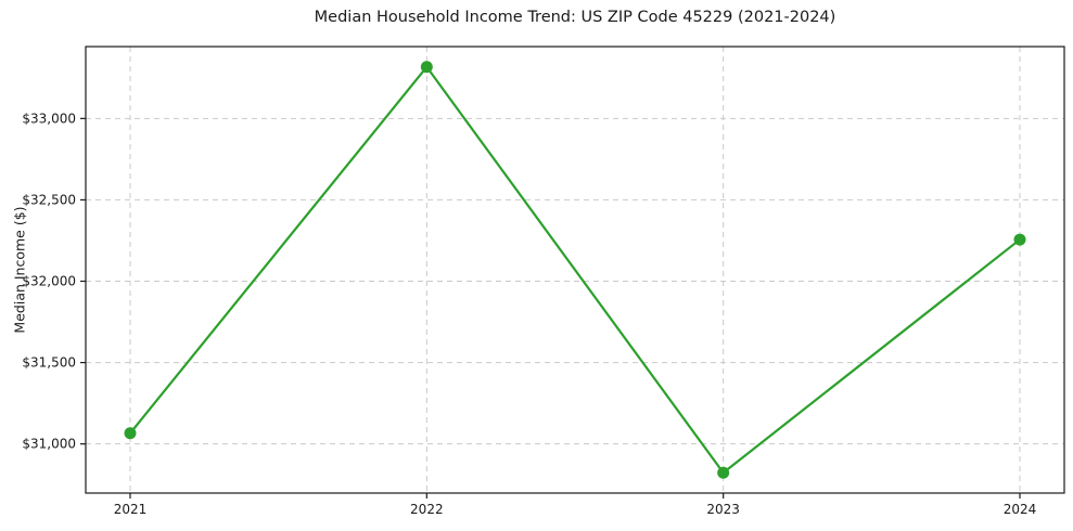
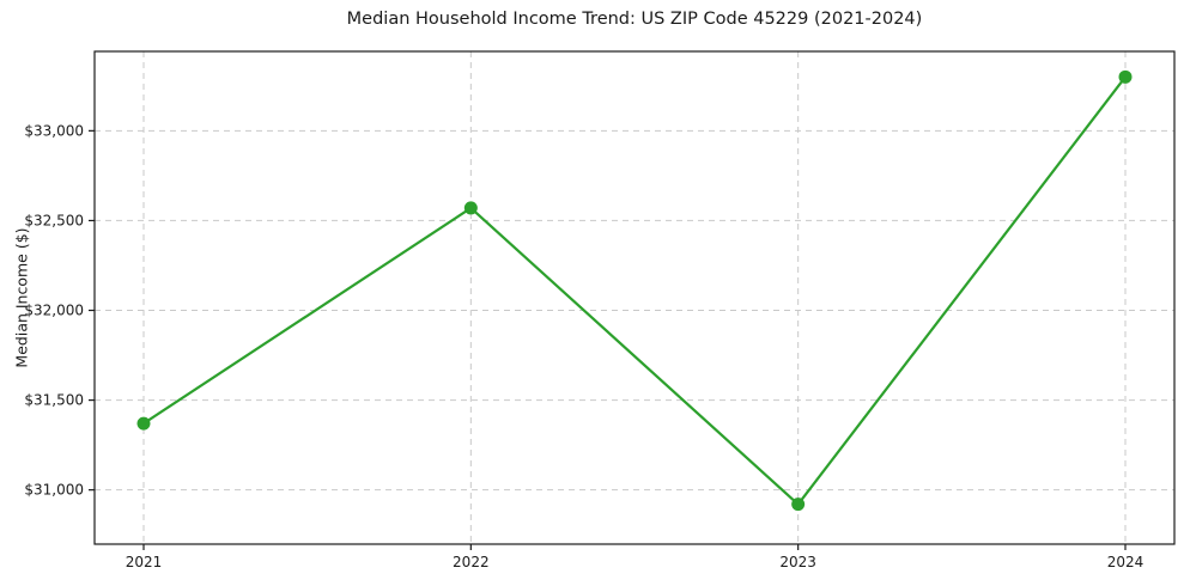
2021: $31070 -> $31370
2022: $33320 -> $32570
2023: $30820 -> $30920
2024: $32260 -> $33300
